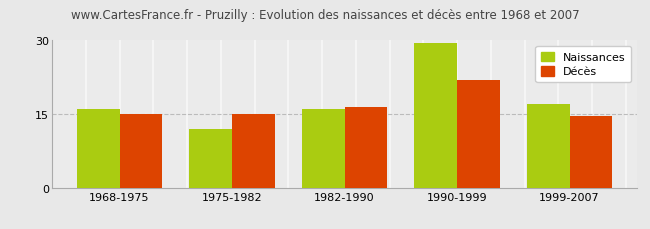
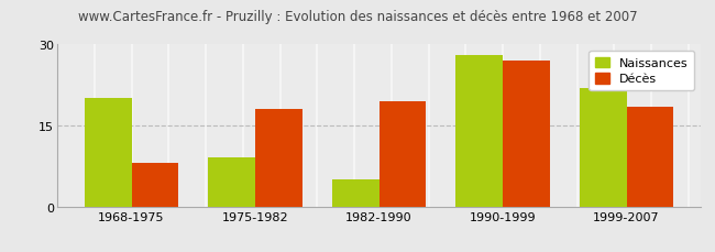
Naissances/1968-1975: 16.0 -> 20.0
Décès/1968-1975: 15.0 -> 8.0
Naissances/1975-1982: 12.0 -> 9.0
Décès/1975-1982: 15.0 -> 18.0
Naissances/1982-1990: 16.0 -> 5.0
Décès/1982-1990: 16.5 -> 19.5
Naissances/1990-1999: 29.5 -> 28.0
Décès/1990-1999: 22.0 -> 27.0
Naissances/1999-2007: 17.0 -> 22.0
Décès/1999-2007: 14.5 -> 18.5
